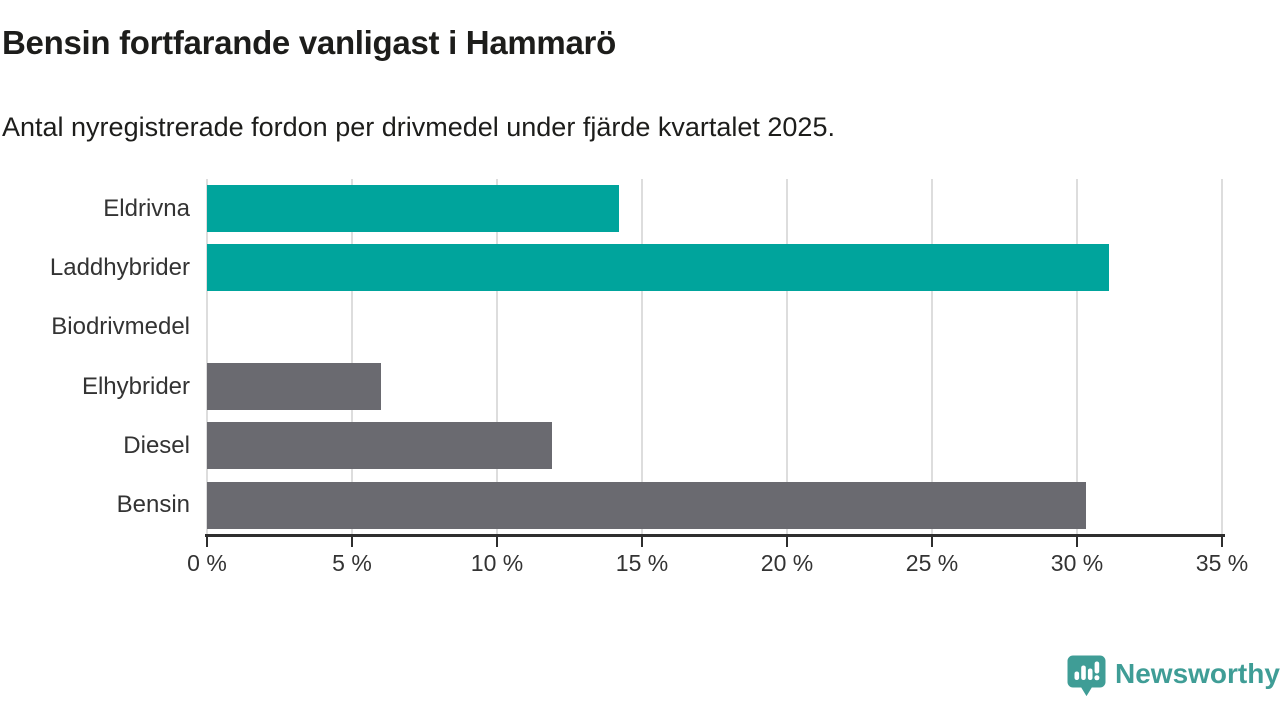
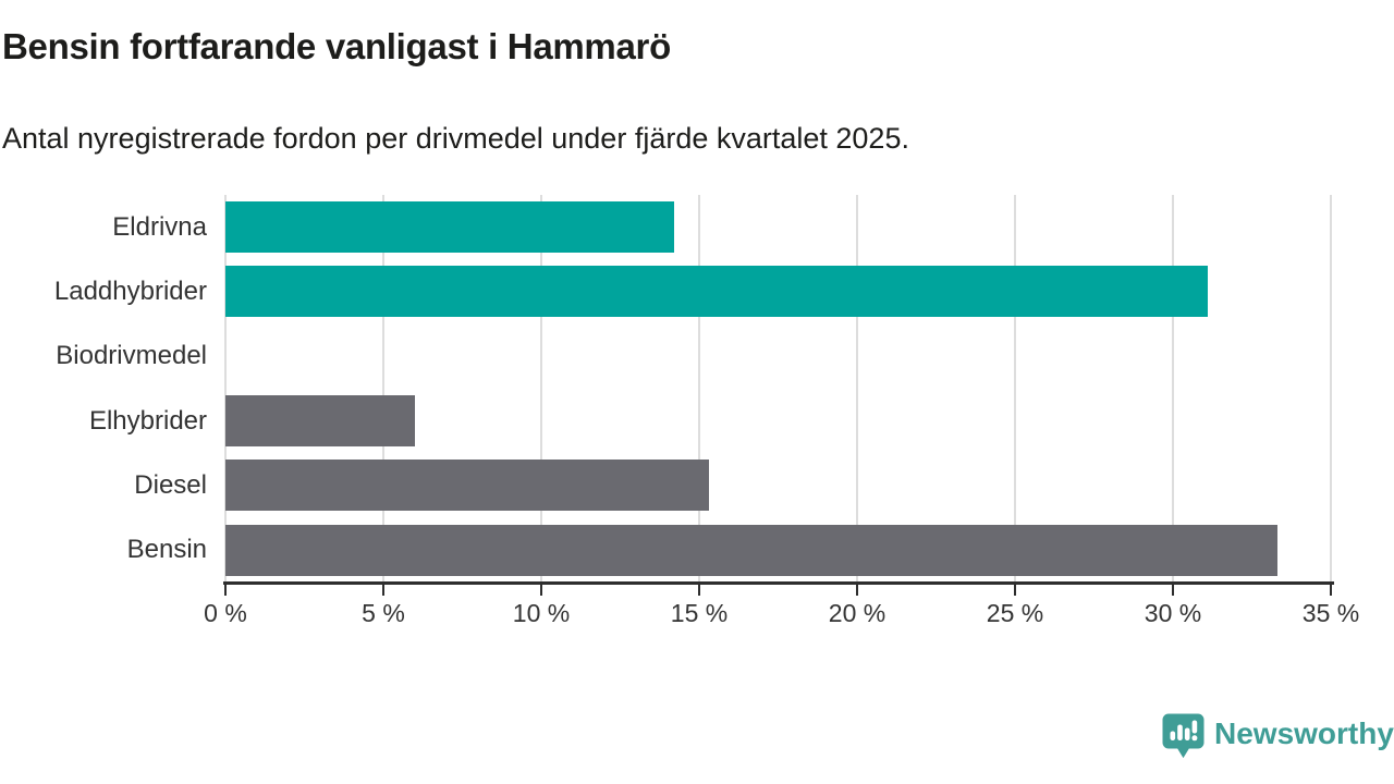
Diesel: 11.9% -> 15.3%
Bensin: 30.3% -> 33.3%
